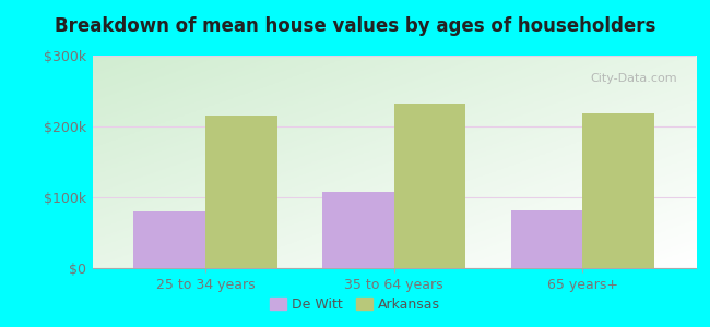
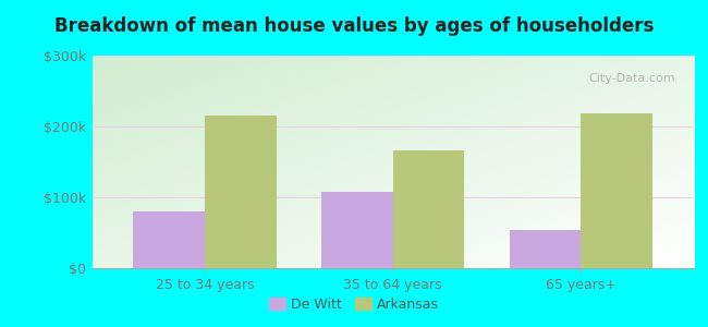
Arkansas/35 to 64 years: $232k -> $166k
De Witt/65 years+: $82k -> $54k
